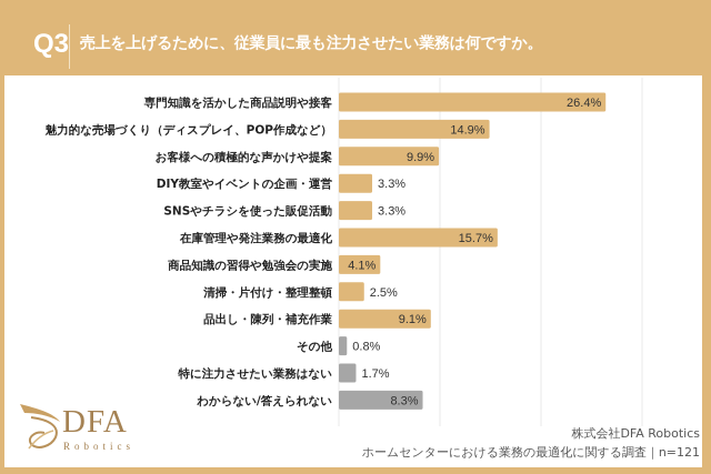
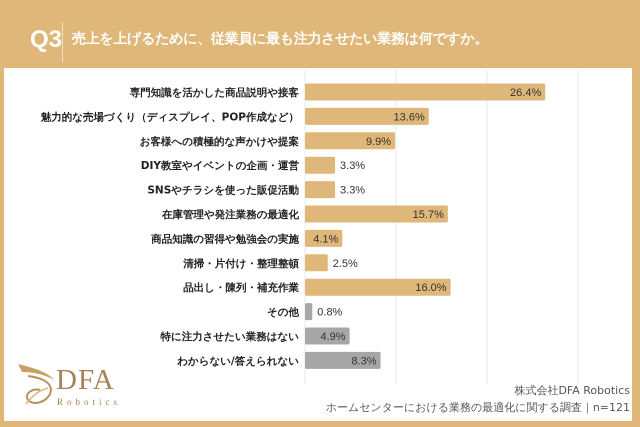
魅力的な売場づくり（ディスプレイ、POP作成など）: 14.9% -> 13.6%
品出し・陳列・補充作業: 9.1% -> 16.0%
特に注力させたい業務はない: 1.7% -> 4.9%
